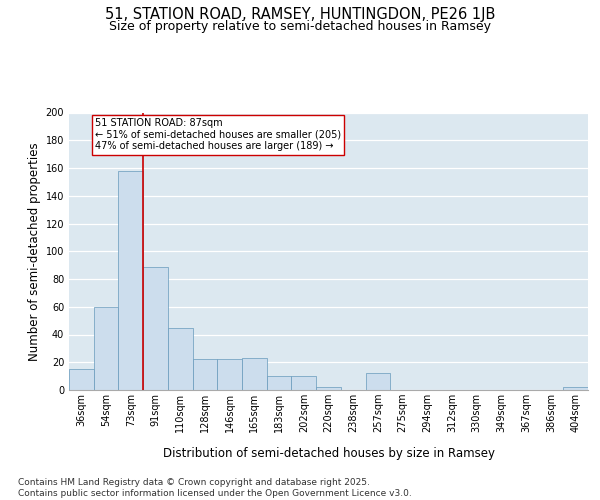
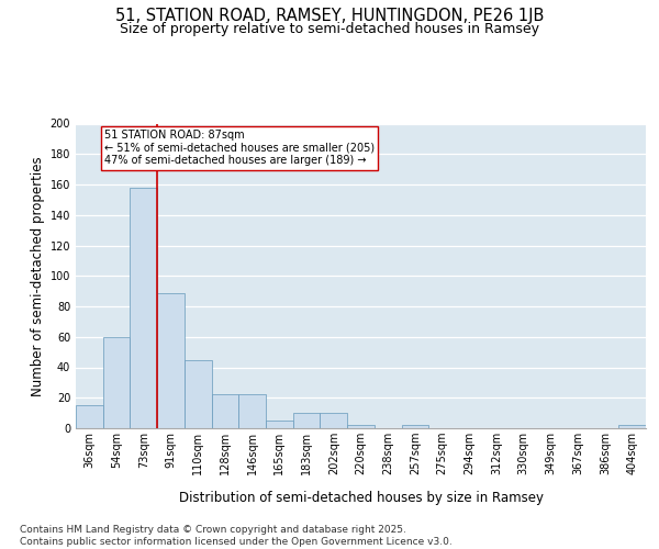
165sqm: 23 -> 5
257sqm: 12 -> 2
